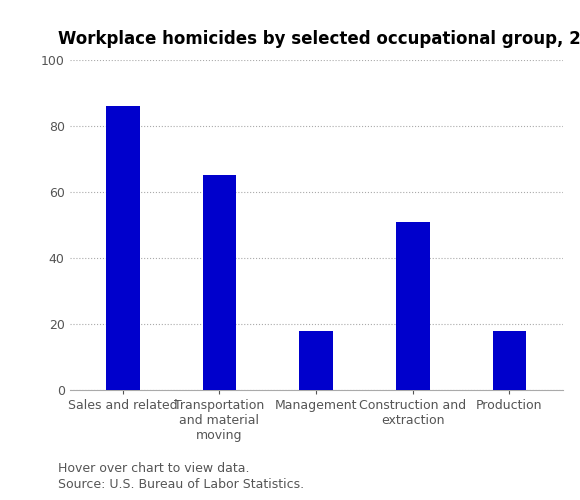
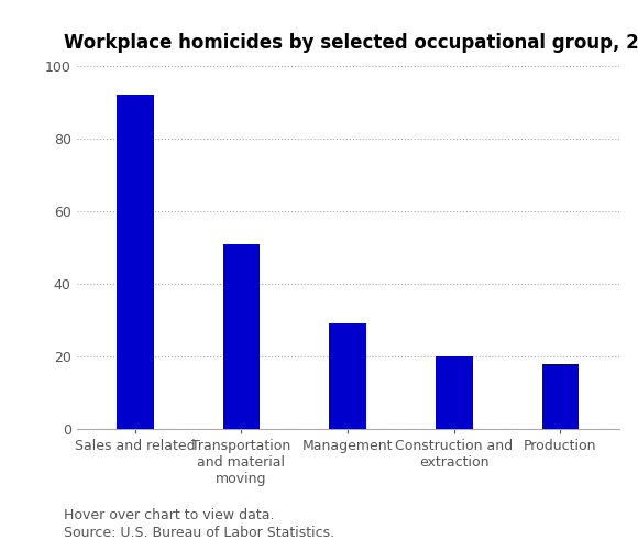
Sales and related: 86 -> 92
Transportation and material moving: 65 -> 51
Management: 18 -> 29
Construction and extraction: 51 -> 20
